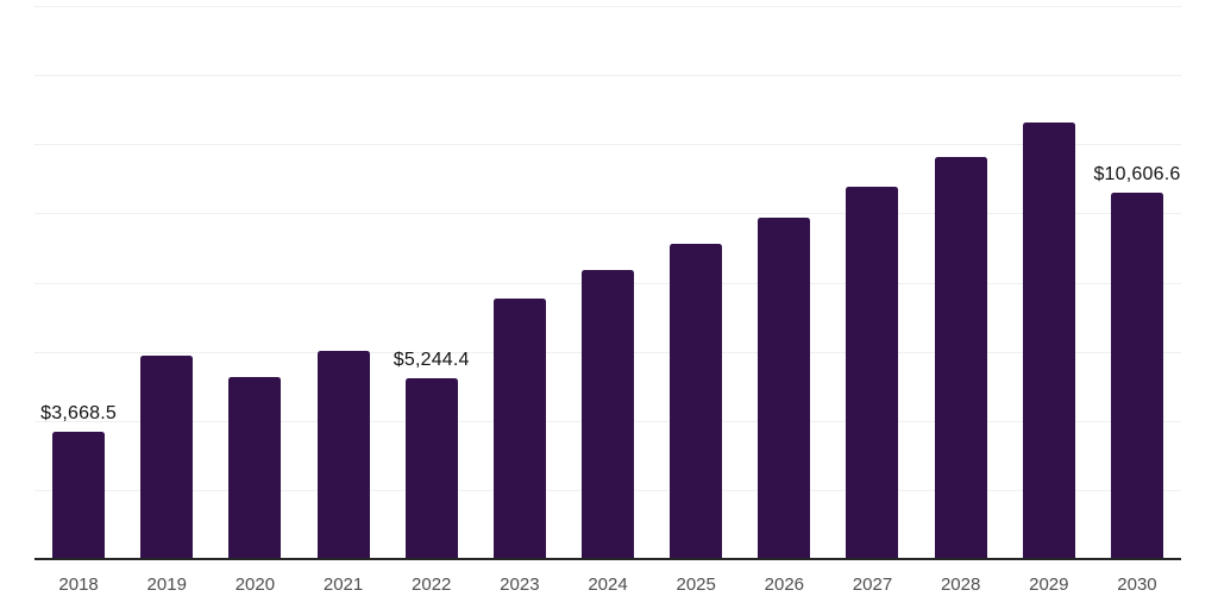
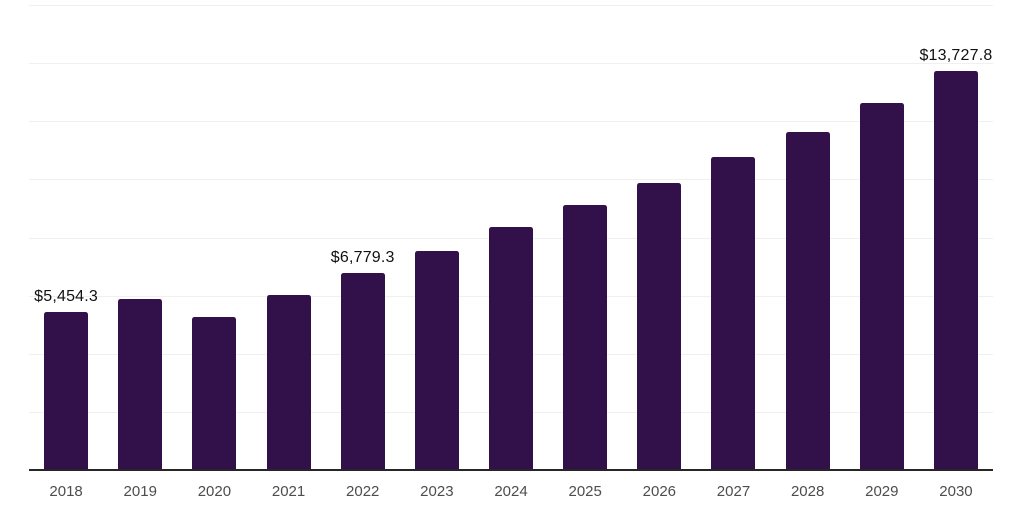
2018: $3,668.5 -> $5,454.3
2022: $5,244.4 -> $6,779.3
2030: $10,606.6 -> $13,727.8
